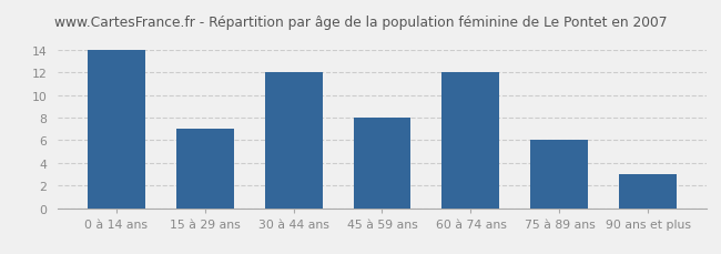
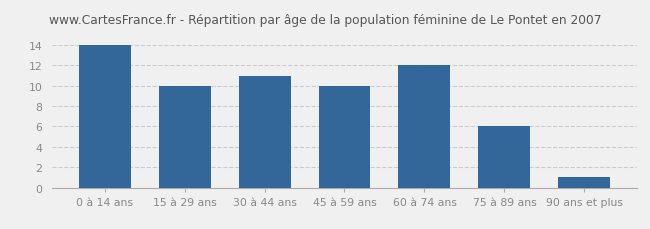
15 à 29 ans: 7 -> 10
30 à 44 ans: 12 -> 11
45 à 59 ans: 8 -> 10
90 ans et plus: 3 -> 1
